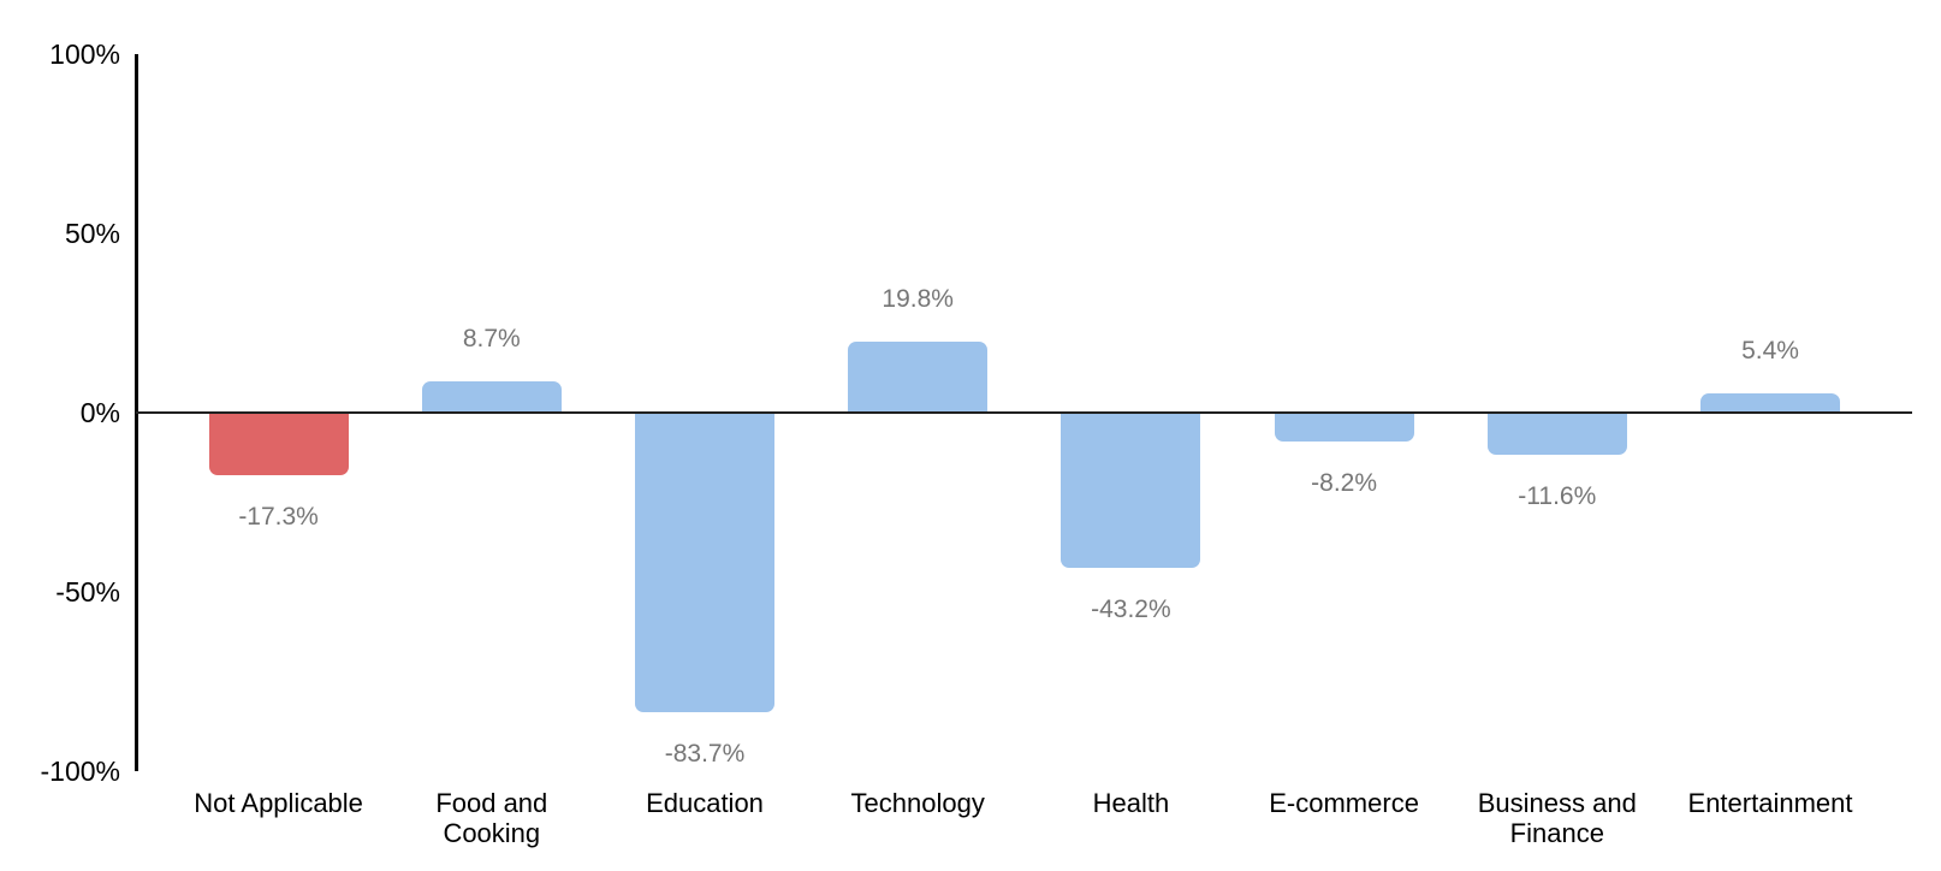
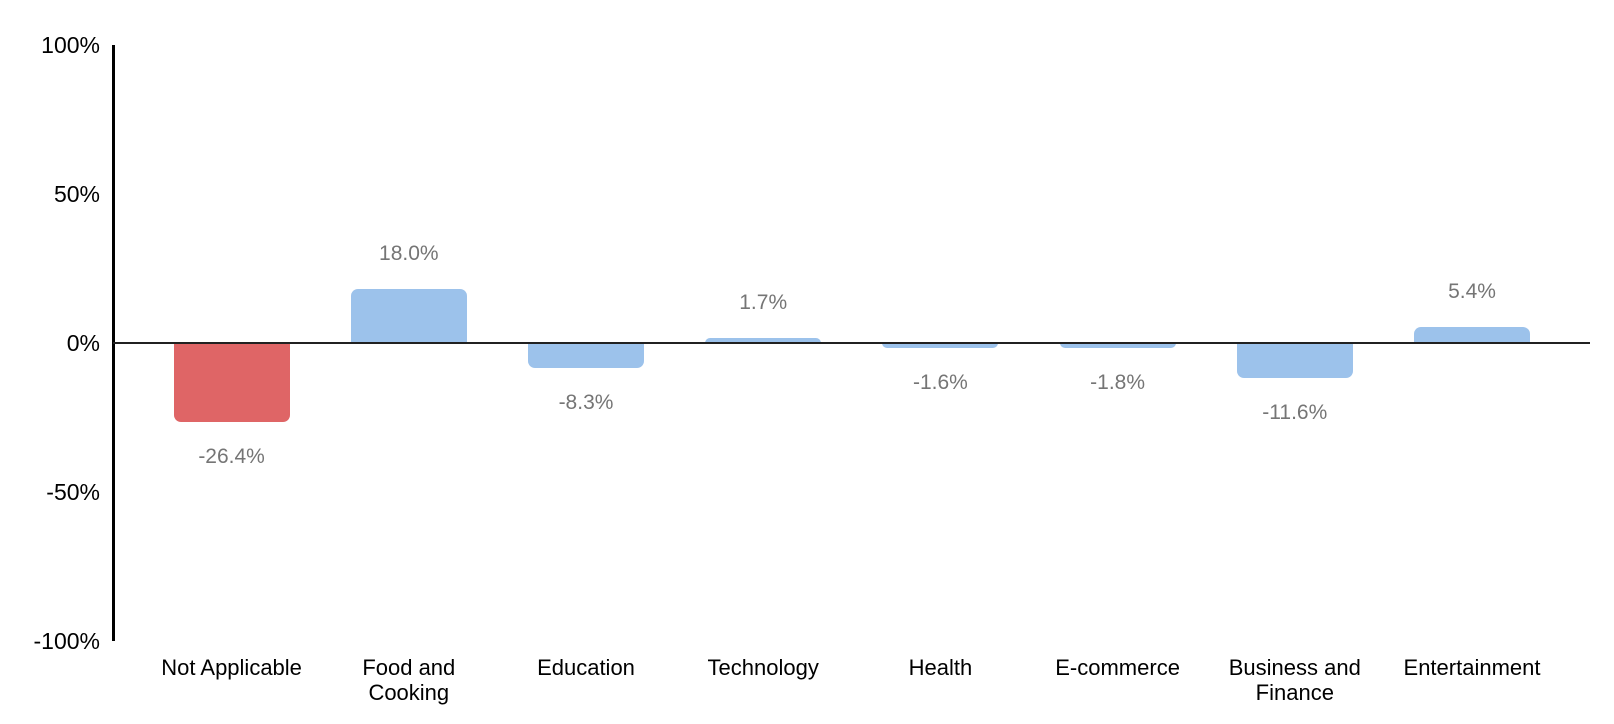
Not Applicable: -17.3% -> -26.4%
Food and Cooking: 8.7% -> 18.0%
Education: -83.7% -> -8.3%
Technology: 19.8% -> 1.7%
Health: -43.2% -> -1.6%
E-commerce: -8.2% -> -1.8%
